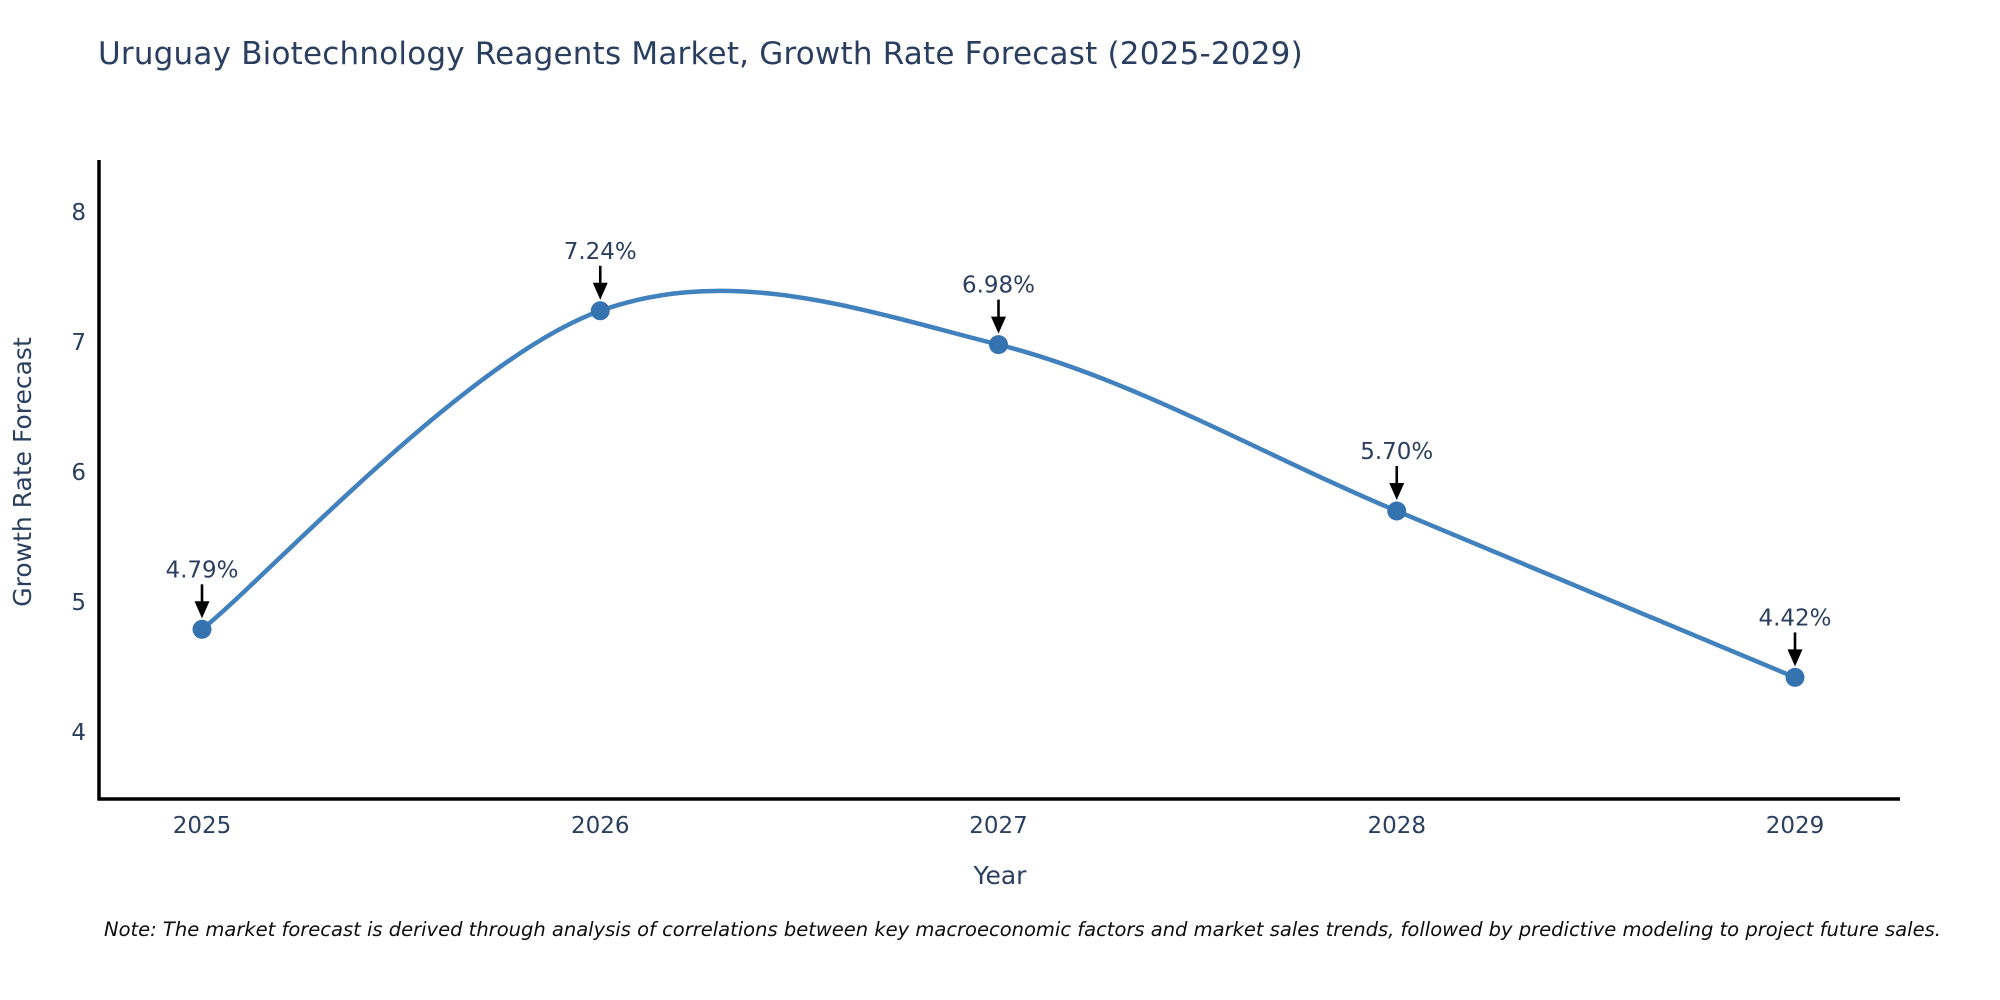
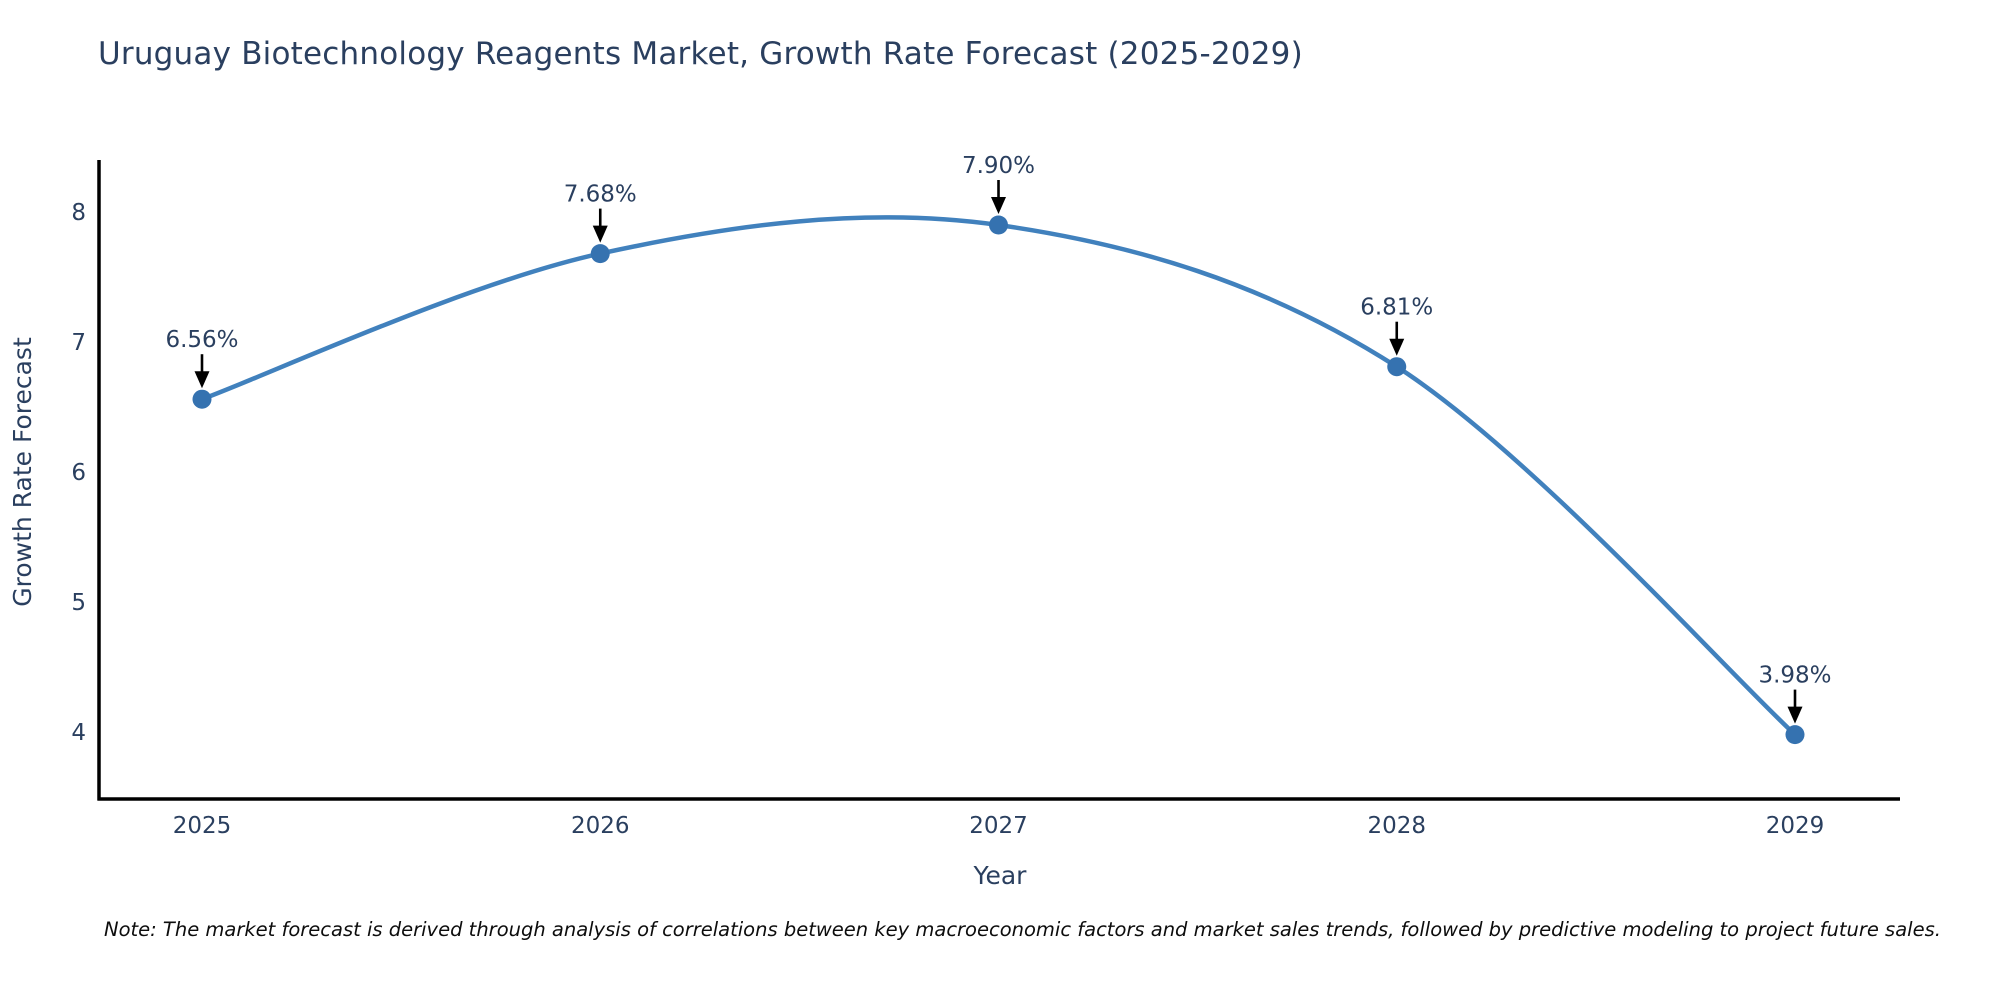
2025: 4.79% -> 6.56%
2026: 7.24% -> 7.68%
2027: 6.98% -> 7.90%
2028: 5.70% -> 6.81%
2029: 4.42% -> 3.98%
